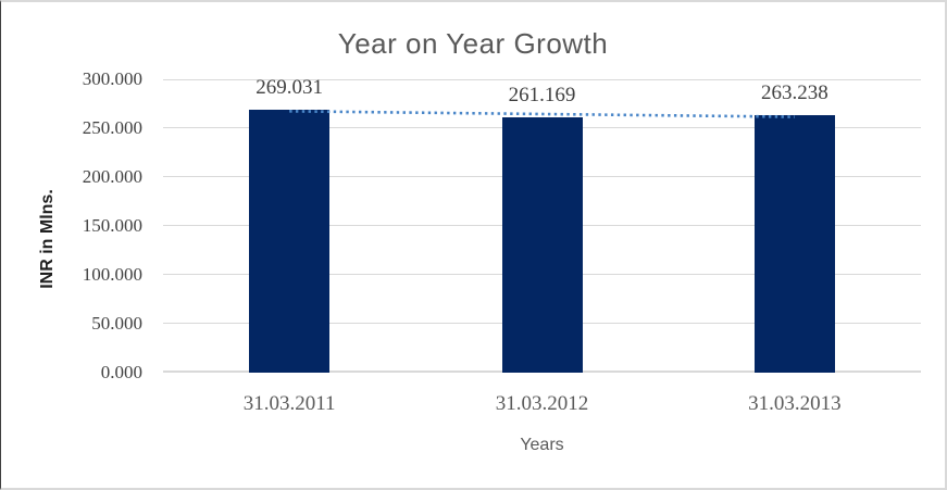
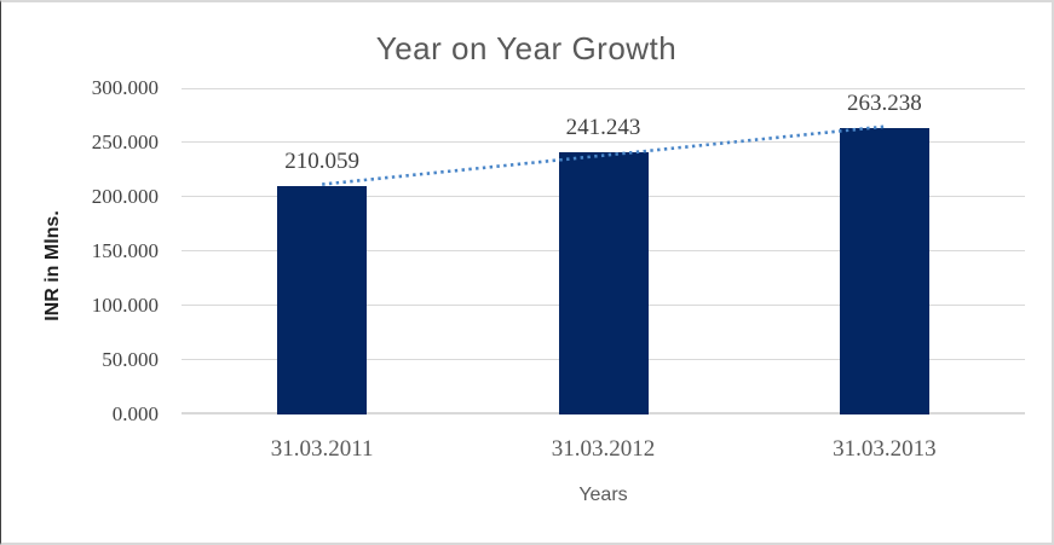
31.03.2011: 269.031 -> 210.059
31.03.2012: 261.169 -> 241.243
